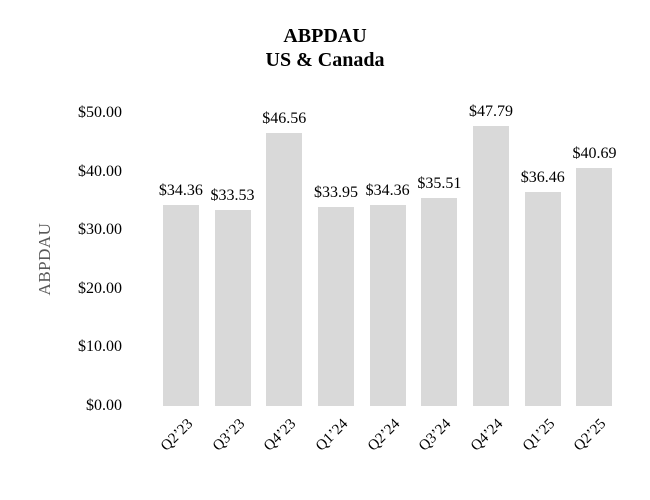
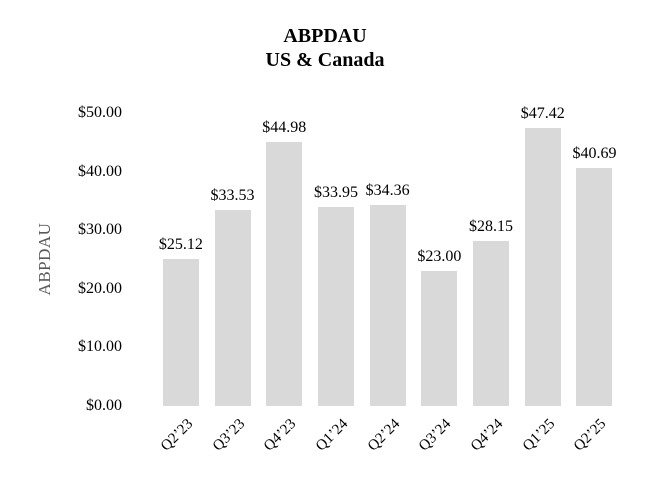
Q2’23: $34.36 -> $25.12
Q4’23: $46.56 -> $44.98
Q3’24: $35.51 -> $23.00
Q4’24: $47.79 -> $28.15
Q1’25: $36.46 -> $47.42
